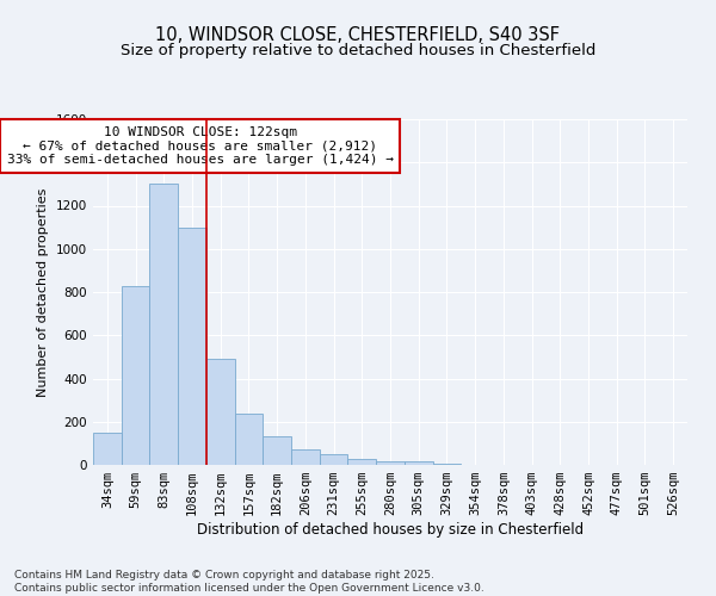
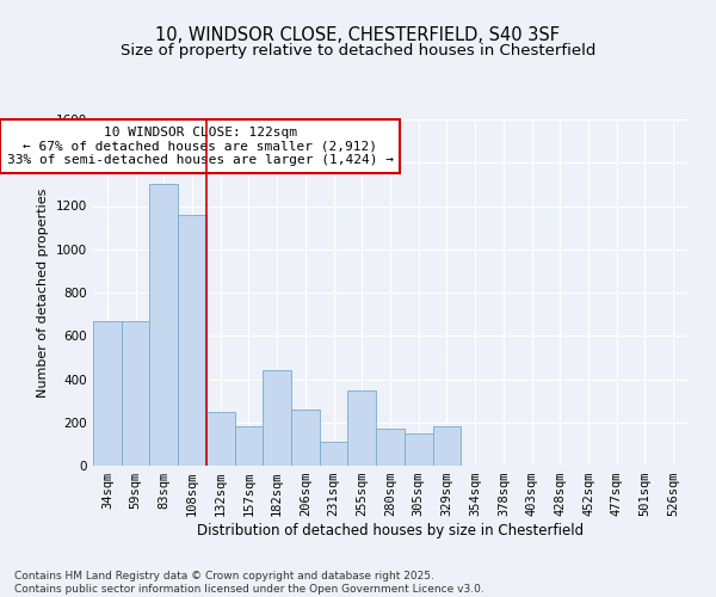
34sqm: 150 -> 670
59sqm: 820 -> 670
108sqm: 1100 -> 1160
132sqm: 490 -> 250
157sqm: 240 -> 180
182sqm: 140 -> 440
206sqm: 70 -> 260
231sqm: 50 -> 110
255sqm: 30 -> 350
280sqm: 20 -> 170
305sqm: 20 -> 150
329sqm: 10 -> 180
